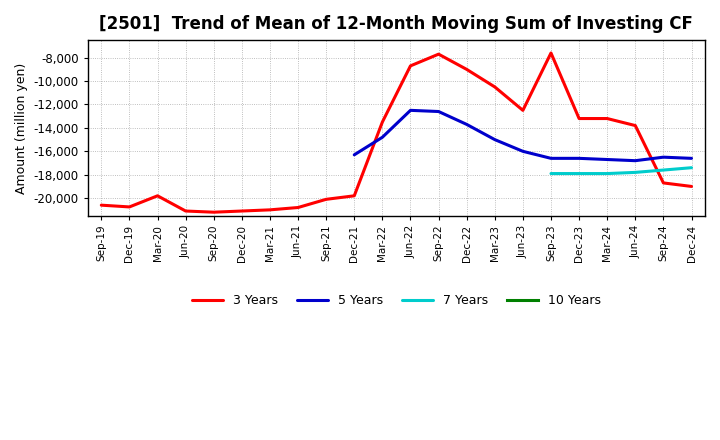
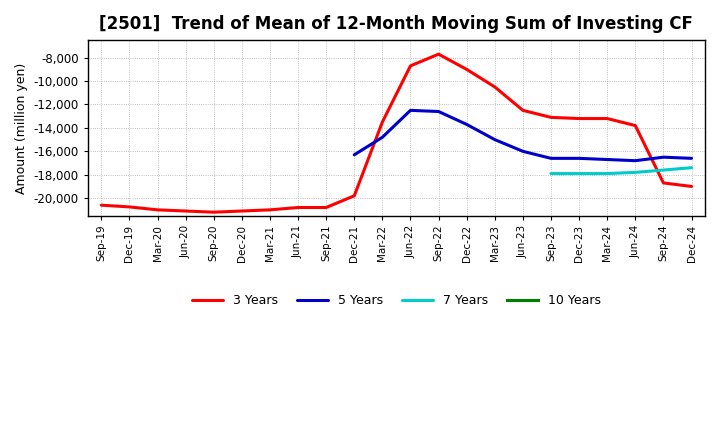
3 Years/Mar-20: -19,800 -> -21,000
3 Years/Sep-21: -20,100 -> -20,800
3 Years/Sep-23: -7,600 -> -13,100
